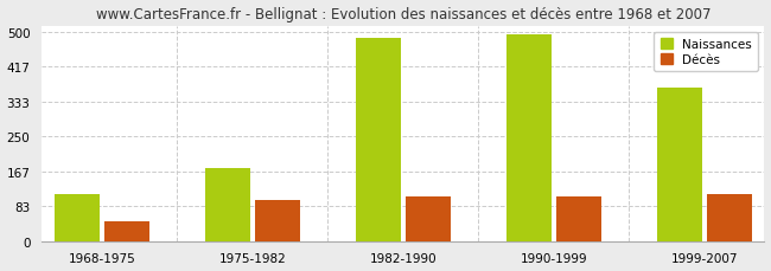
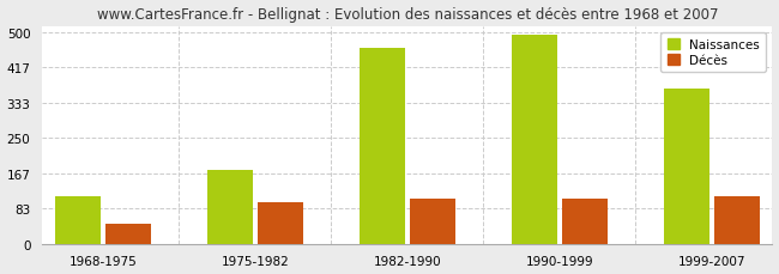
Naissances/1982-1990: 485 -> 463
